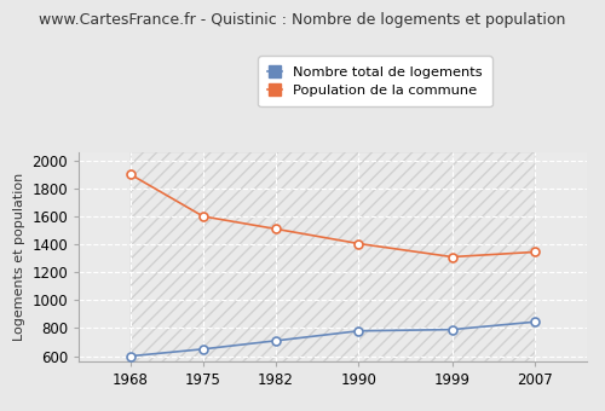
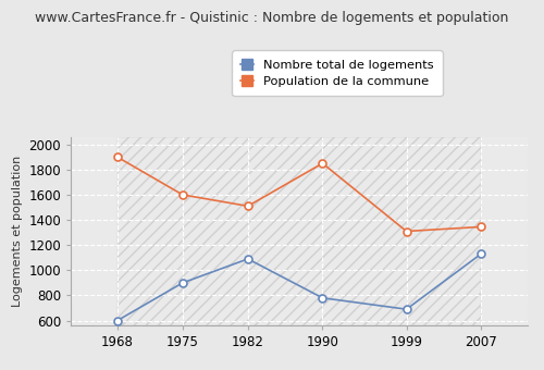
Nombre total de logements/1975: 650 -> 900
Nombre total de logements/1982: 710 -> 1090
Population de la commune/1990: 1400 -> 1850
Nombre total de logements/1999: 790 -> 690
Nombre total de logements/2007: 840 -> 1130
